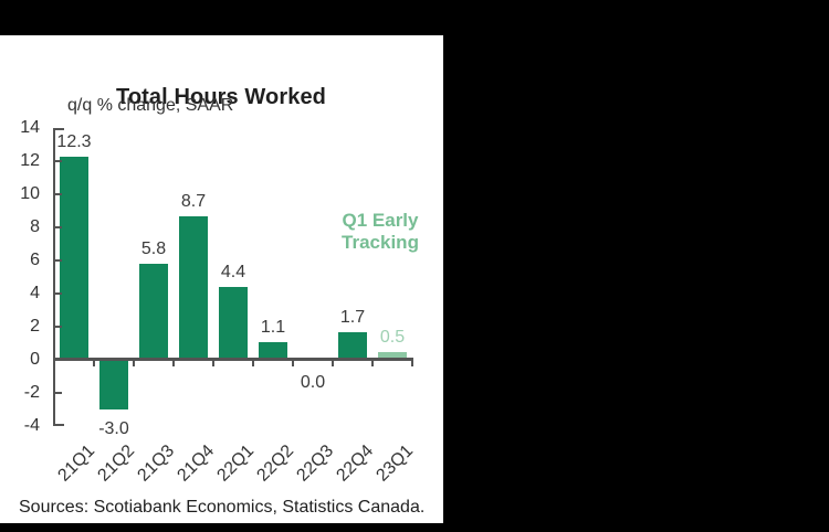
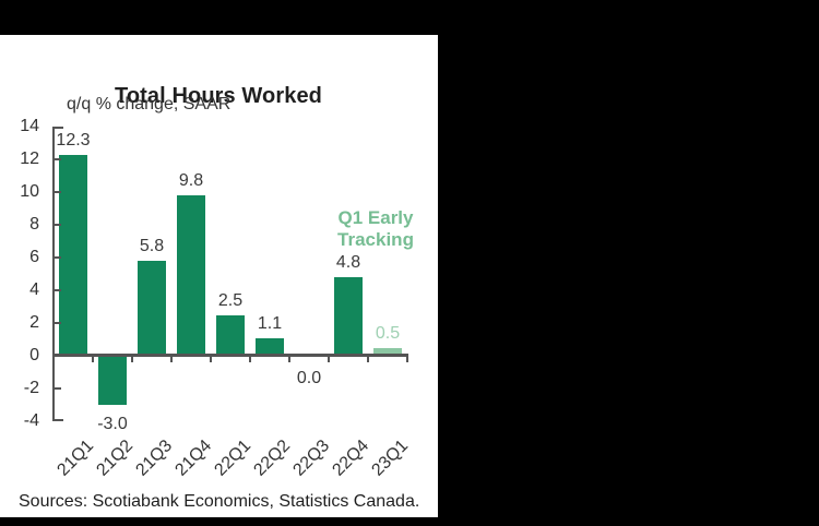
21Q4: 8.7 -> 9.8
22Q1: 4.4 -> 2.5
22Q4: 1.7 -> 4.8
